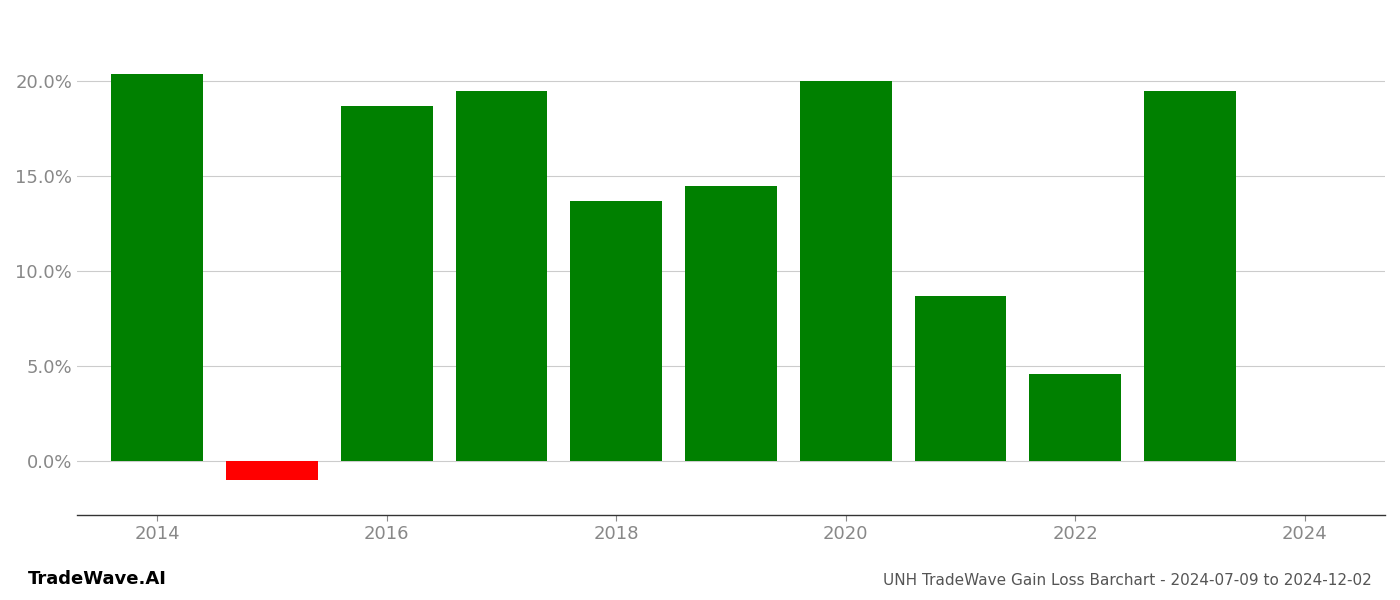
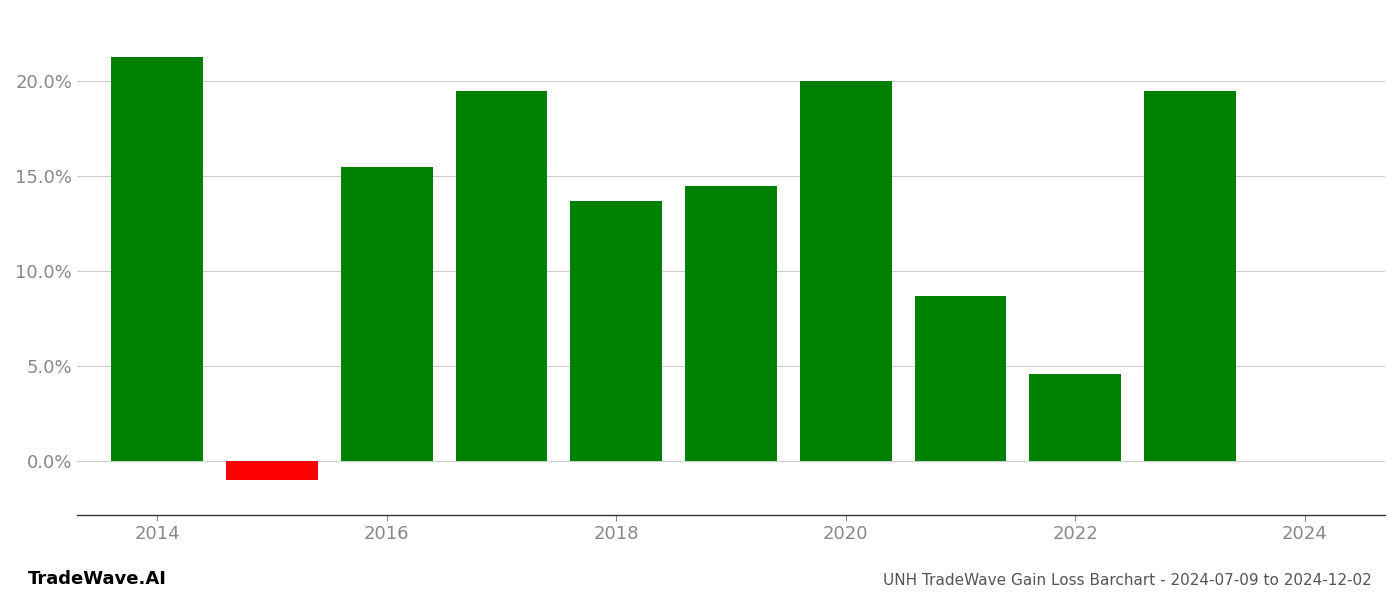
2014: 20.4% -> 21.3%
2016: 18.7% -> 15.5%
